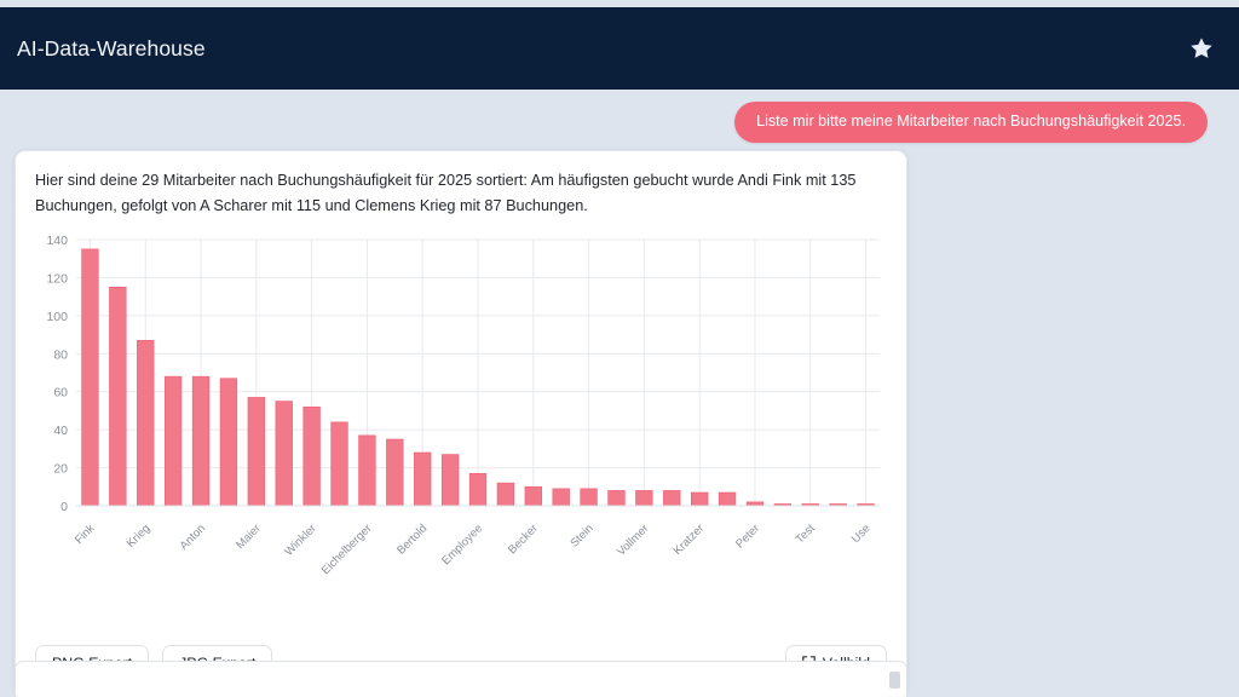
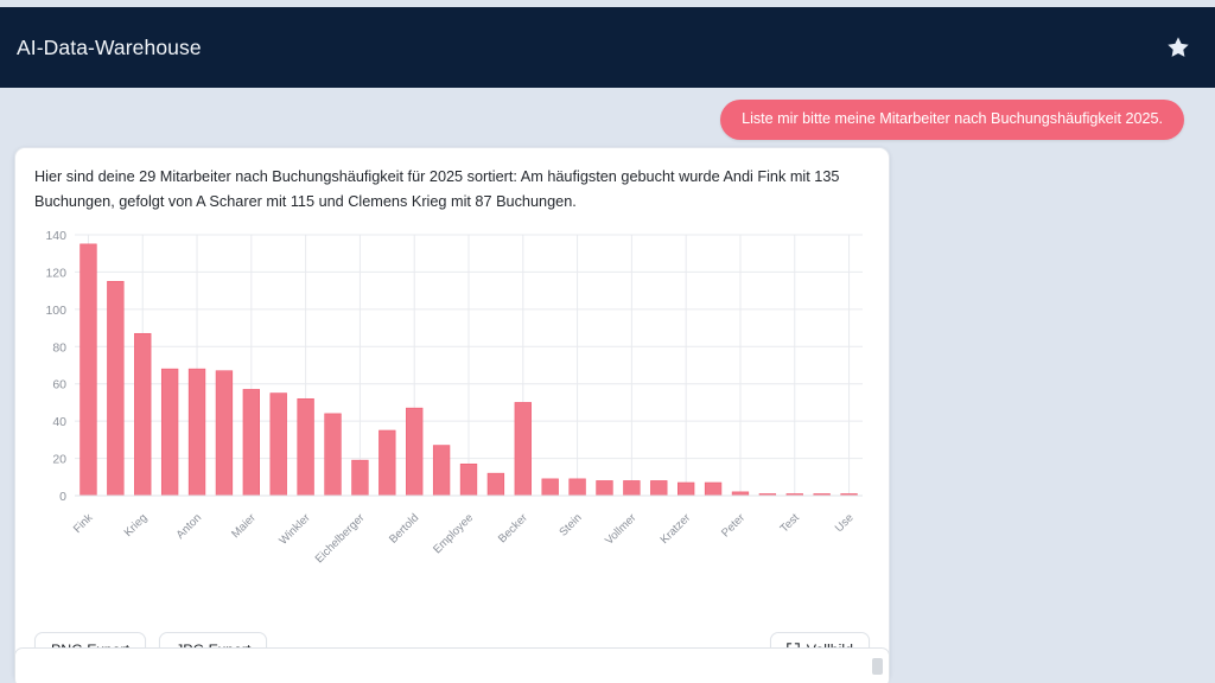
Eichelberger: 37 -> 19
Bertold: 28 -> 47
Becker: 10 -> 50
